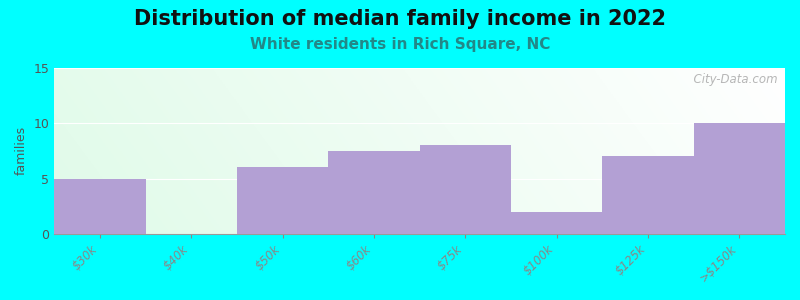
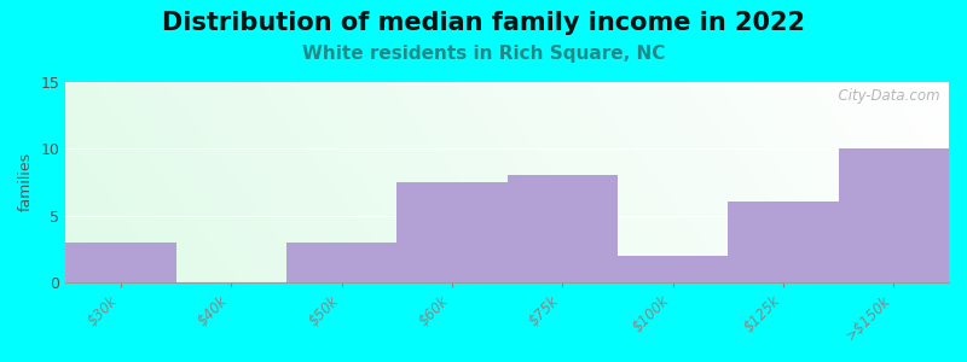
$30k: 5.0 -> 3.0
$50k: 6.0 -> 3.0
$125k: 7.0 -> 6.0
